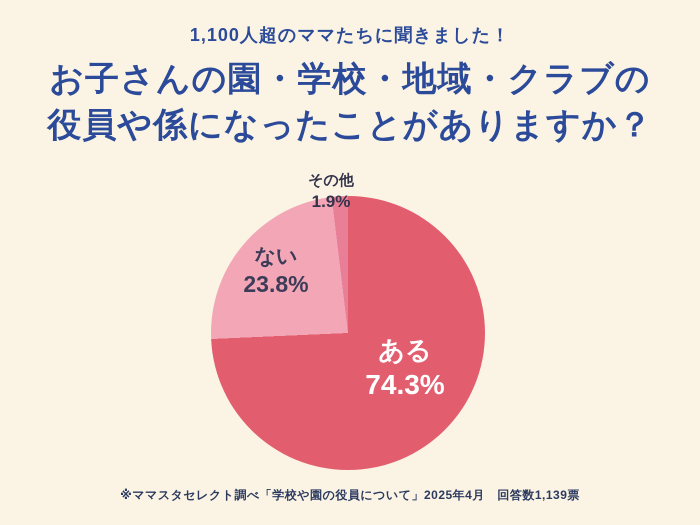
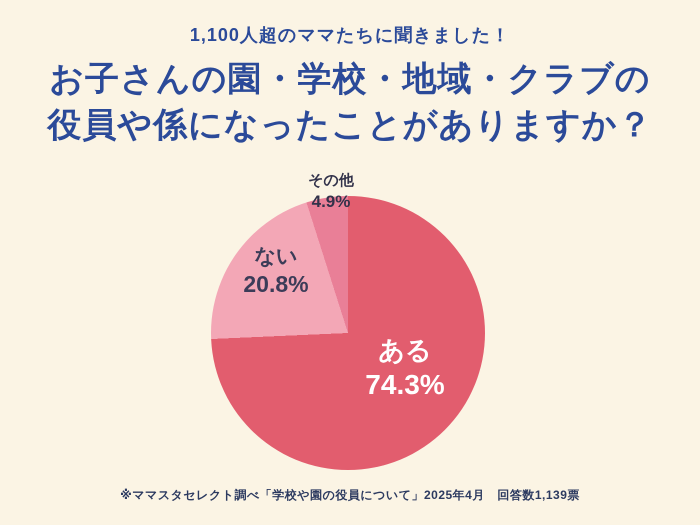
ない: 23.8% -> 20.8%
その他: 1.9% -> 4.9%
